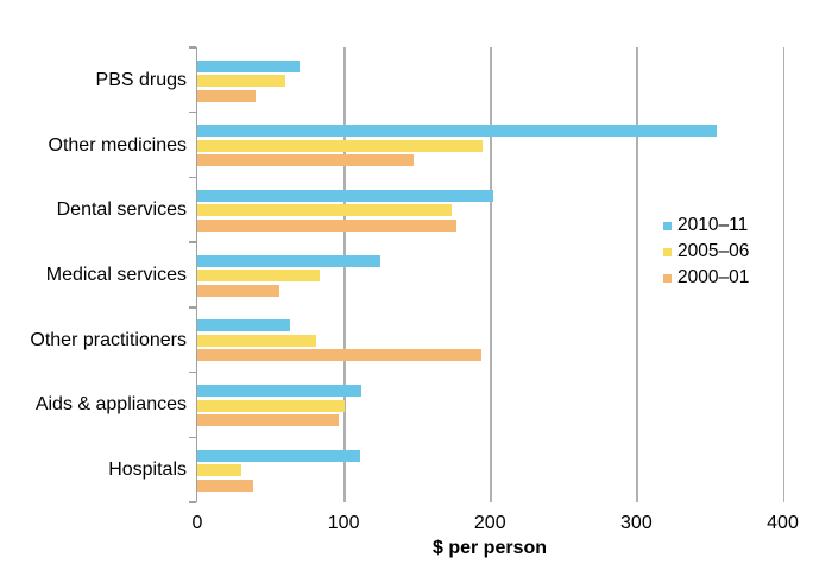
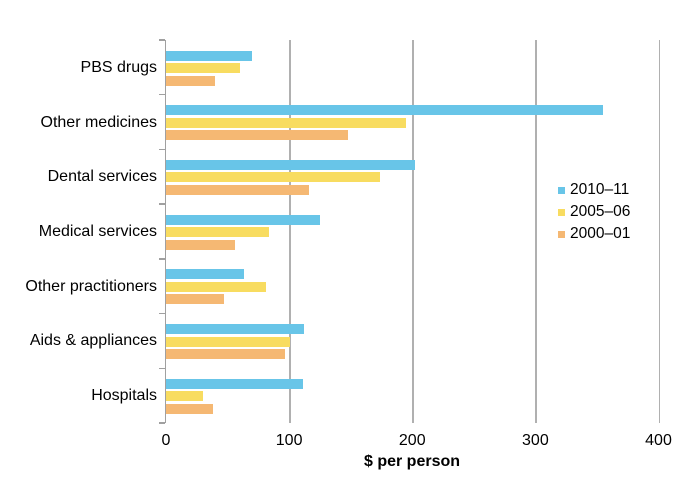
2000–01/Dental services: 177 -> 116
2000–01/Other practitioners: 194 -> 47
